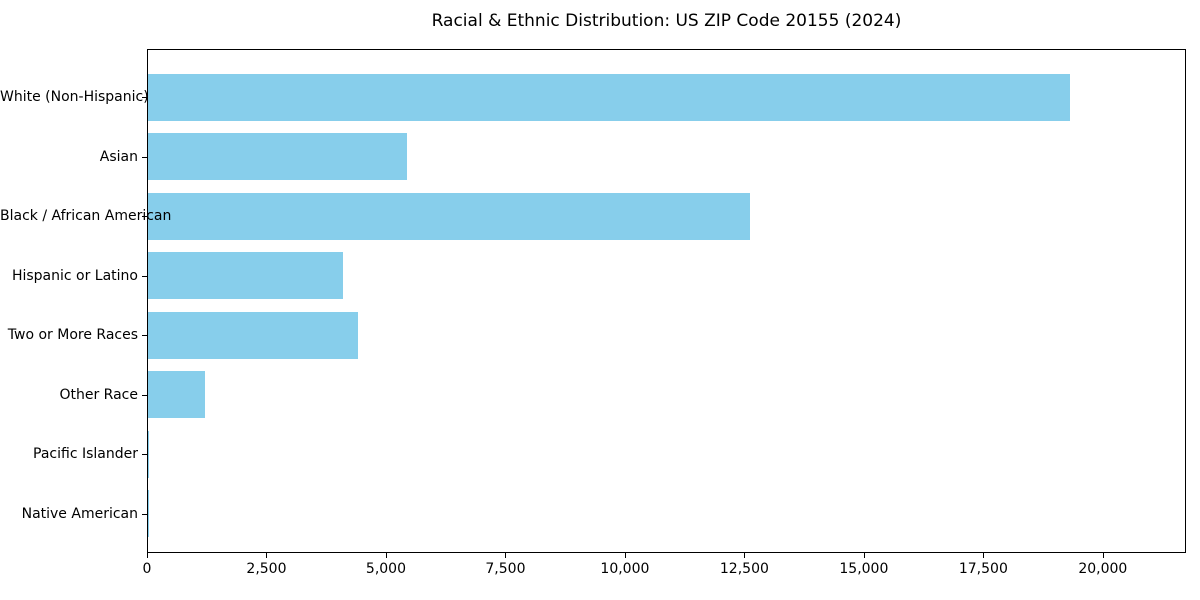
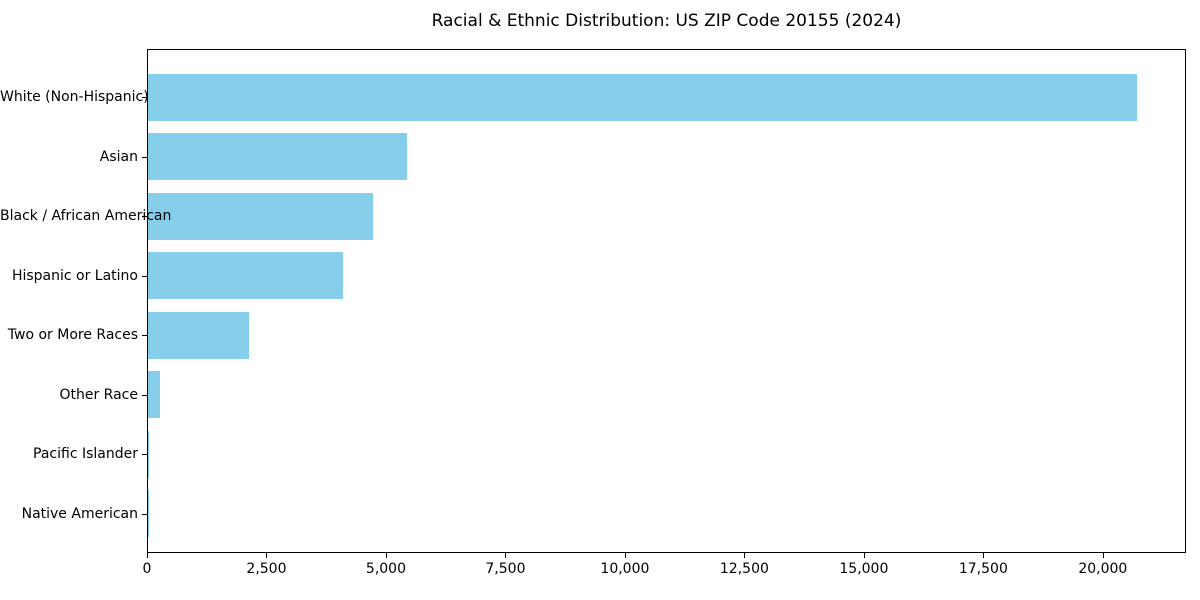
White (Non-Hispanic): 19300 -> 20700
Black / African American: 12600 -> 4700
Two or More Races: 4400 -> 2100
Other Race: 1200 -> 300
